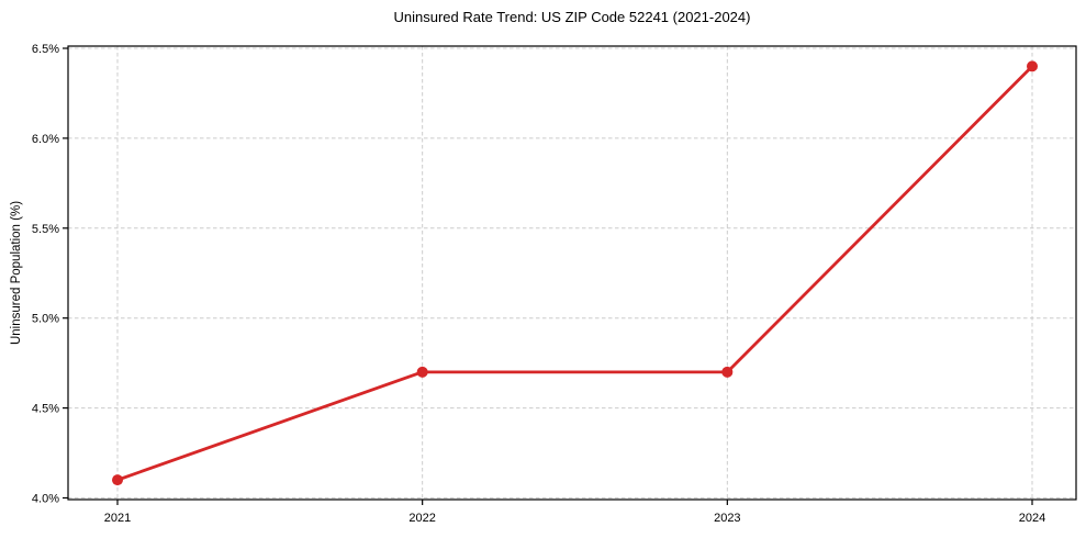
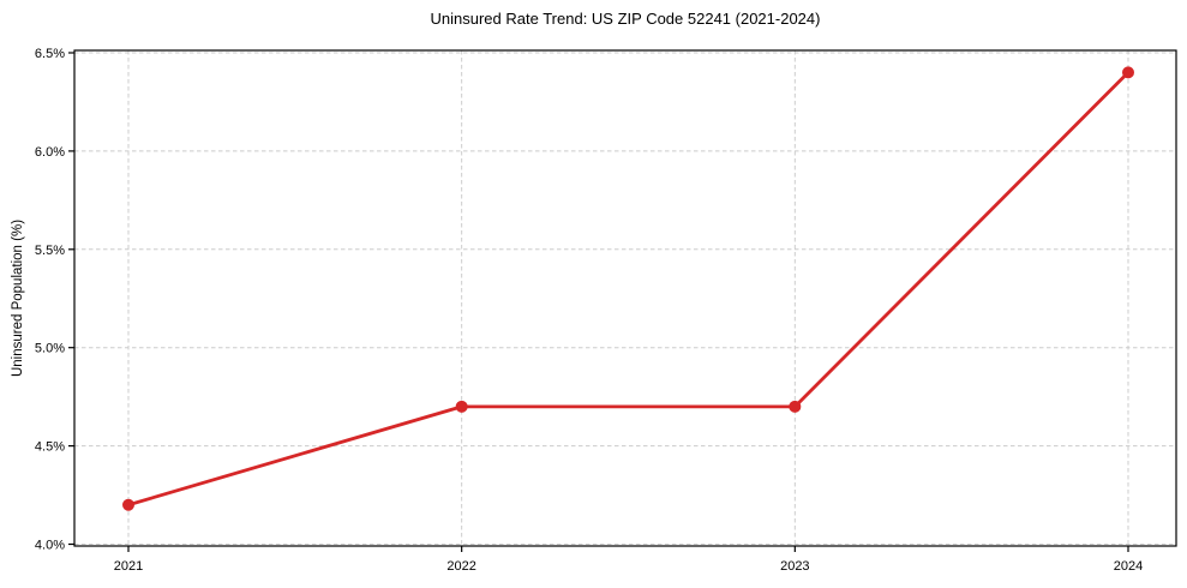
2021: 4.1% -> 4.2%
